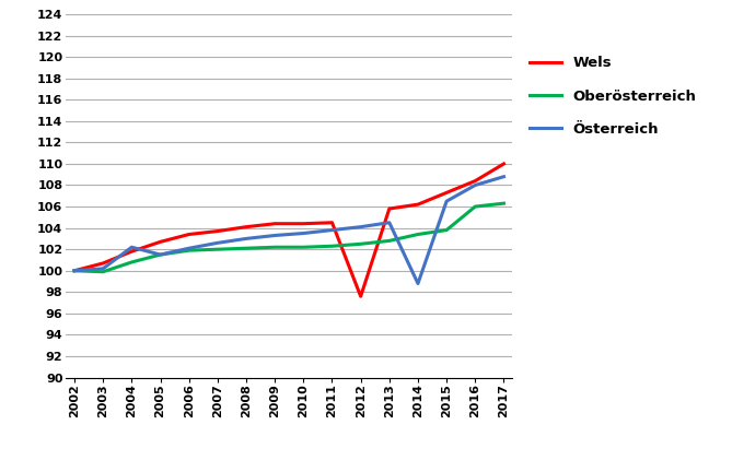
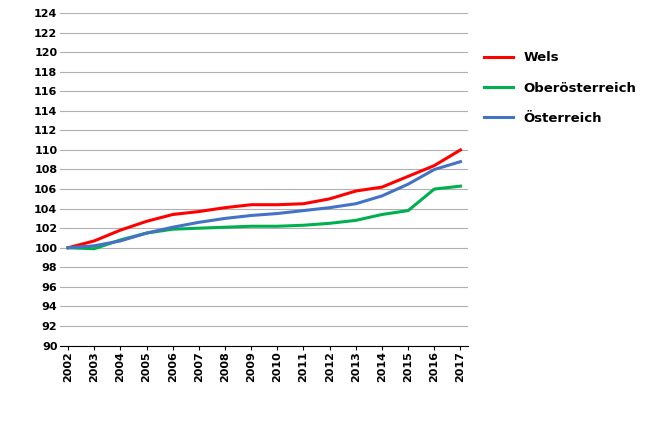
Österreich/2004: 102.2 -> 100.7
Wels/2012: 97.6 -> 105.0
Österreich/2014: 98.8 -> 105.3
